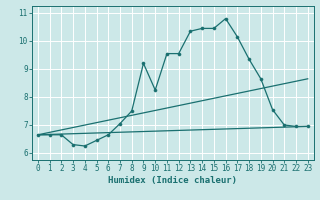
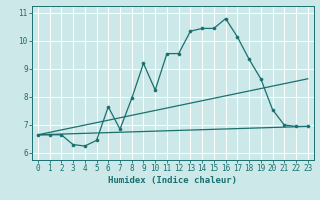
6: 6.65 -> 7.65
7: 7.05 -> 6.85
8: 7.50 -> 7.95
